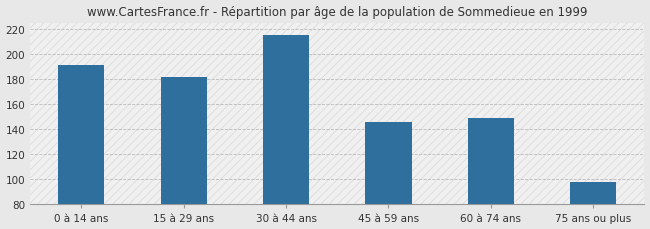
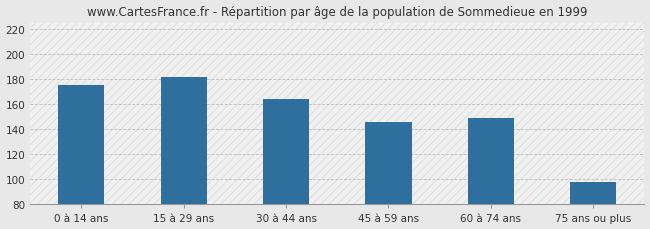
0 à 14 ans: 191 -> 175
30 à 44 ans: 215 -> 164
